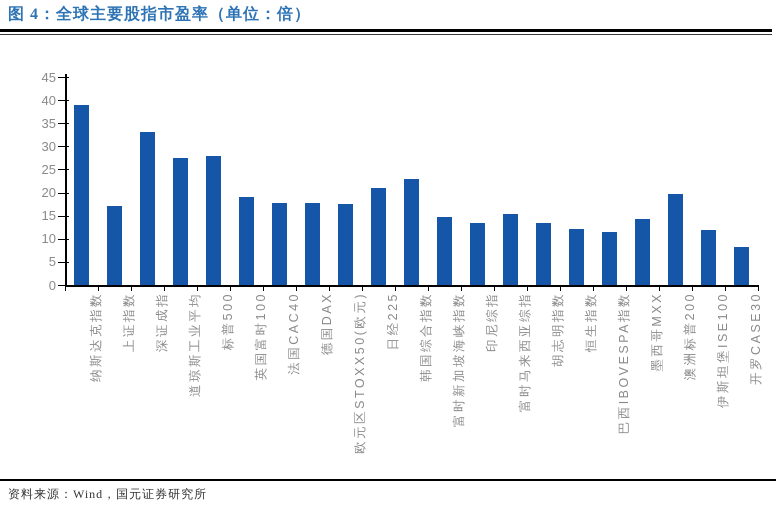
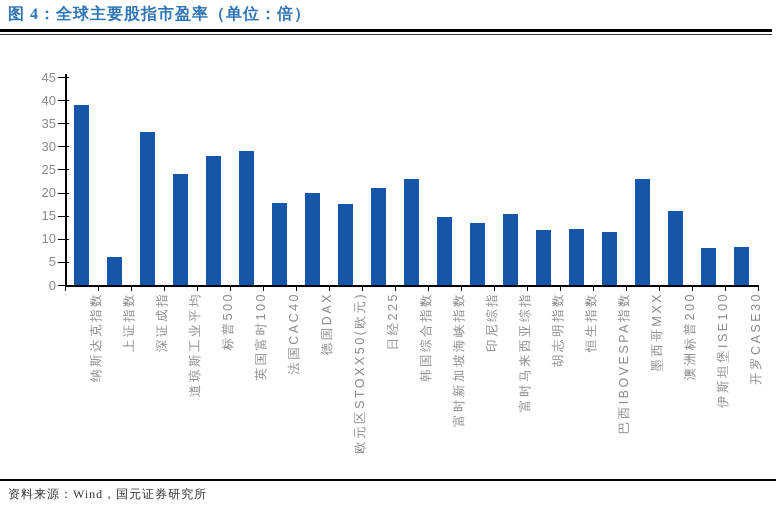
上证指数: 17 -> 6
道琼斯工业平均: 27 -> 24
英国富时100: 19 -> 29
德国DAX: 18 -> 20
胡志明指数: 14 -> 12
墨西哥MXX: 14 -> 23
澳洲标普200: 20 -> 16
伊斯坦堡ISE100: 12 -> 8
